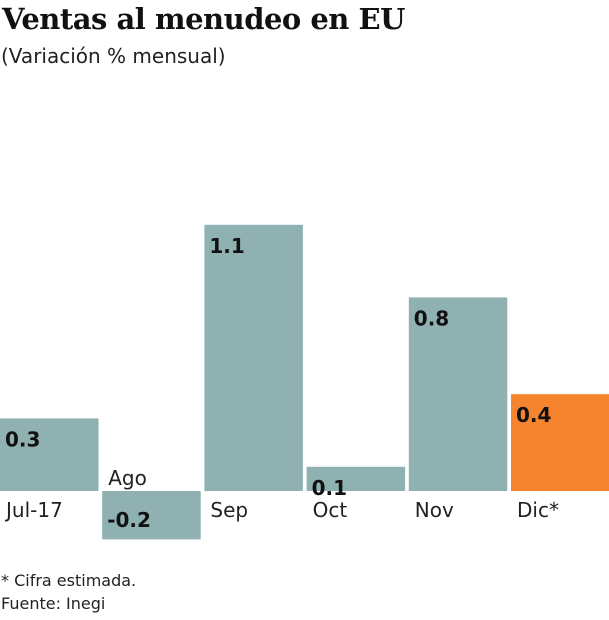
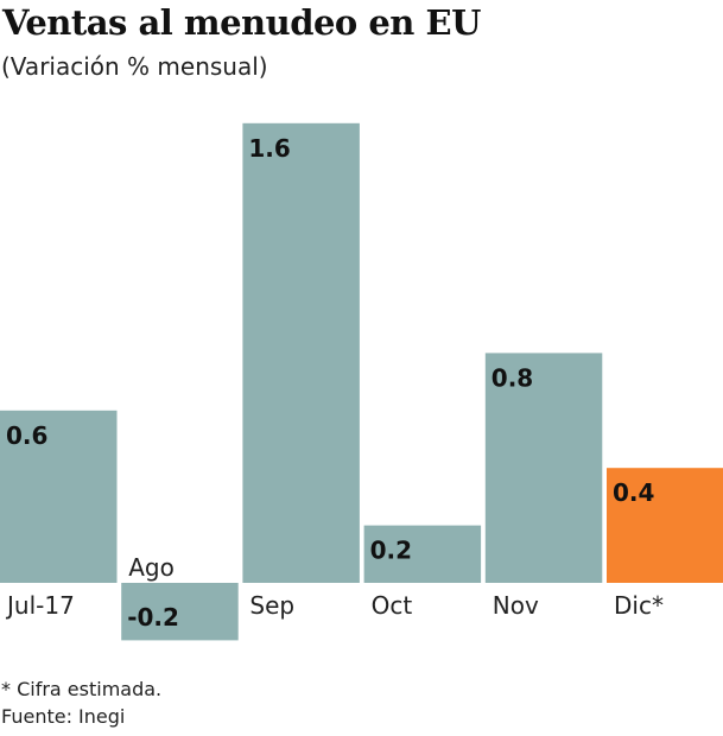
Jul-17: 0.3 -> 0.6
Sep: 1.1 -> 1.6
Oct: 0.1 -> 0.2
